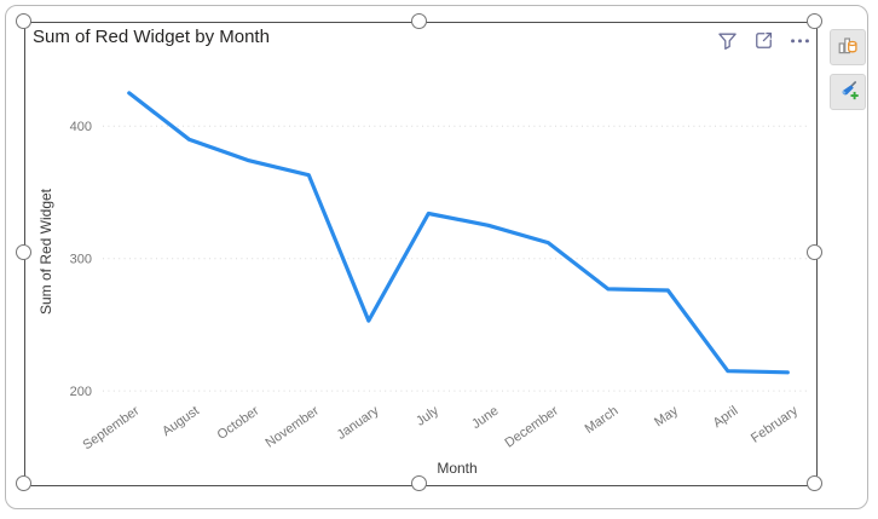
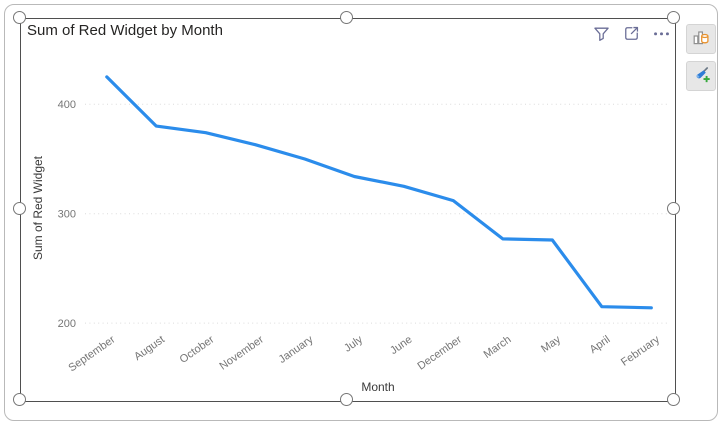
August: 390 -> 380
January: 253 -> 350
